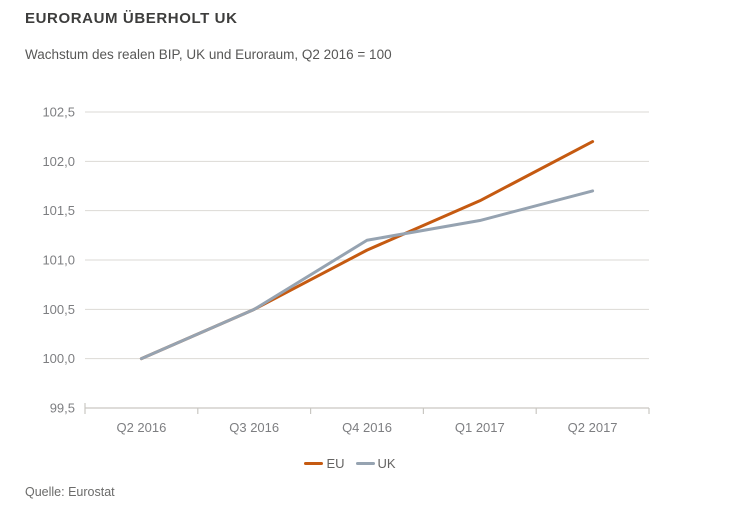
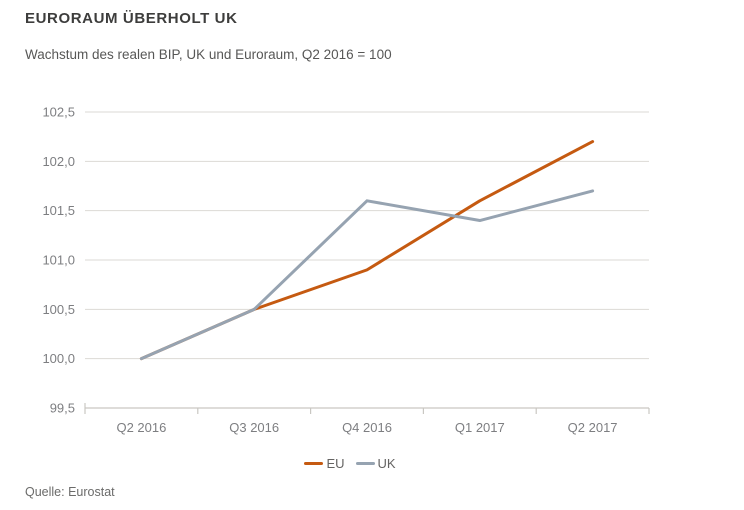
EU/Q4 2016: 101,1 -> 100,9
UK/Q4 2016: 101,2 -> 101,6
